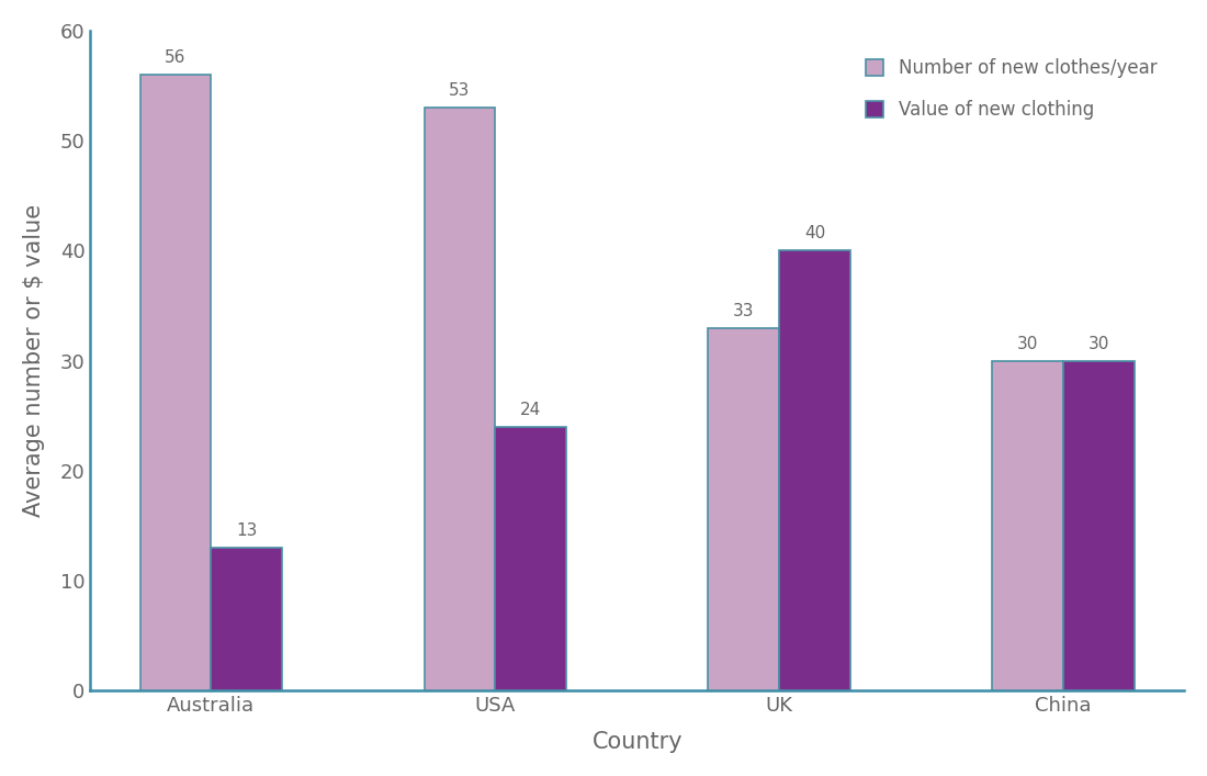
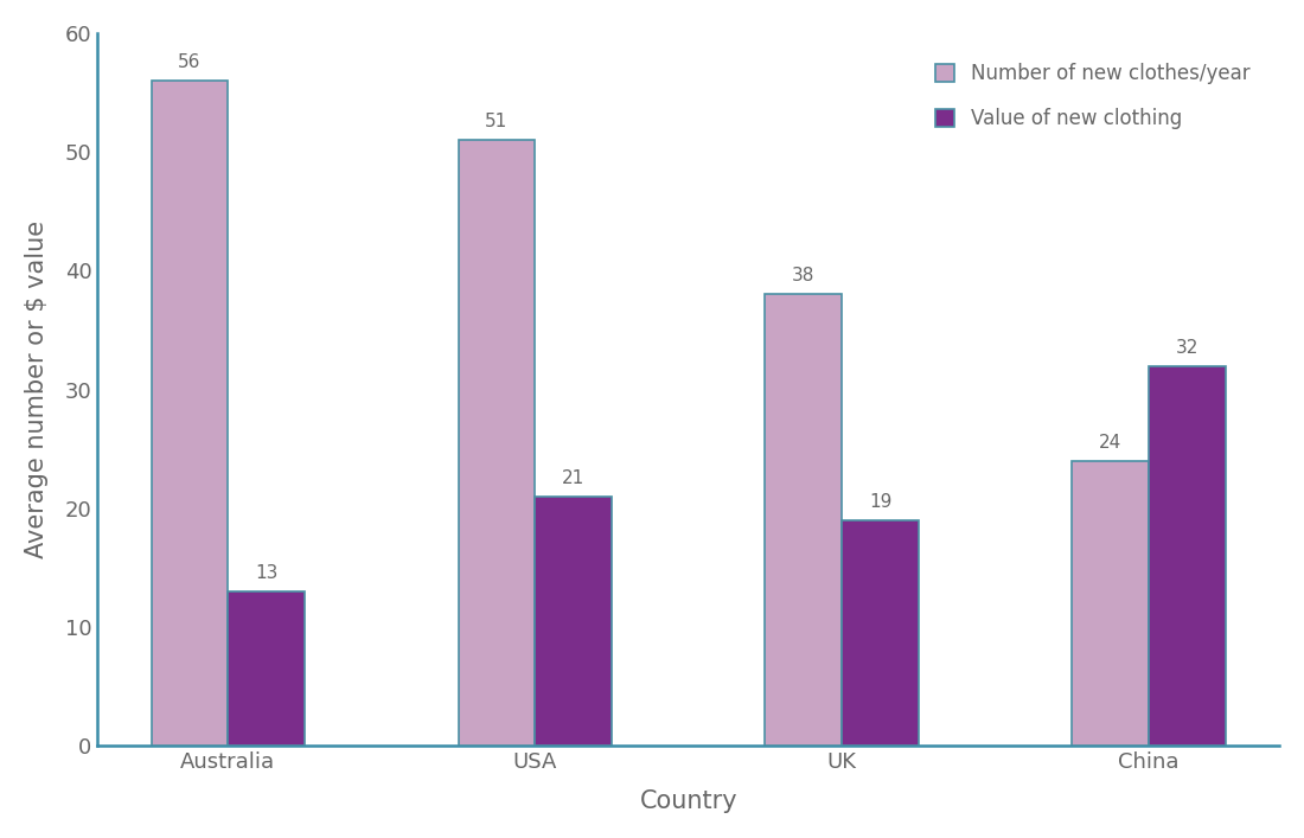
Number of new clothes/year/USA: 53 -> 51
Value of new clothing/USA: 24 -> 21
Number of new clothes/year/UK: 33 -> 38
Value of new clothing/UK: 40 -> 19
Number of new clothes/year/China: 30 -> 24
Value of new clothing/China: 30 -> 32
